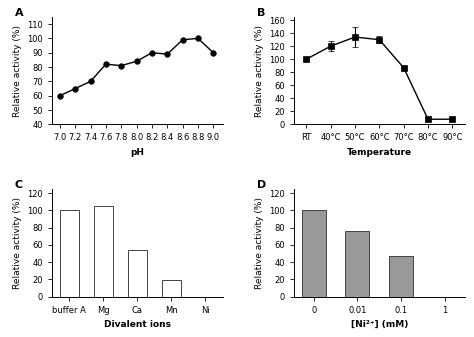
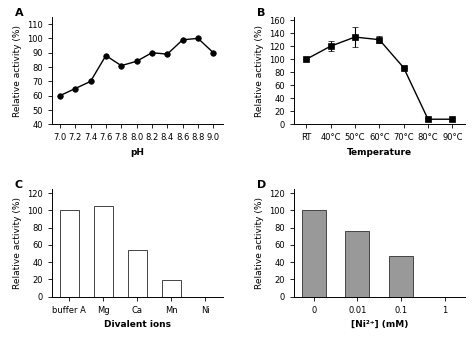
7.6: 82 -> 88
